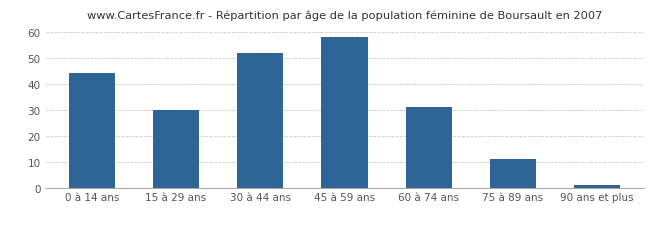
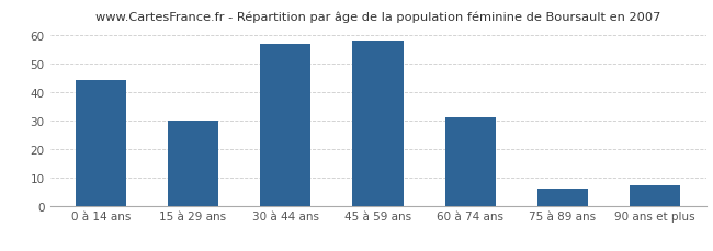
30 à 44 ans: 52 -> 57
75 à 89 ans: 11 -> 6
90 ans et plus: 1 -> 7
